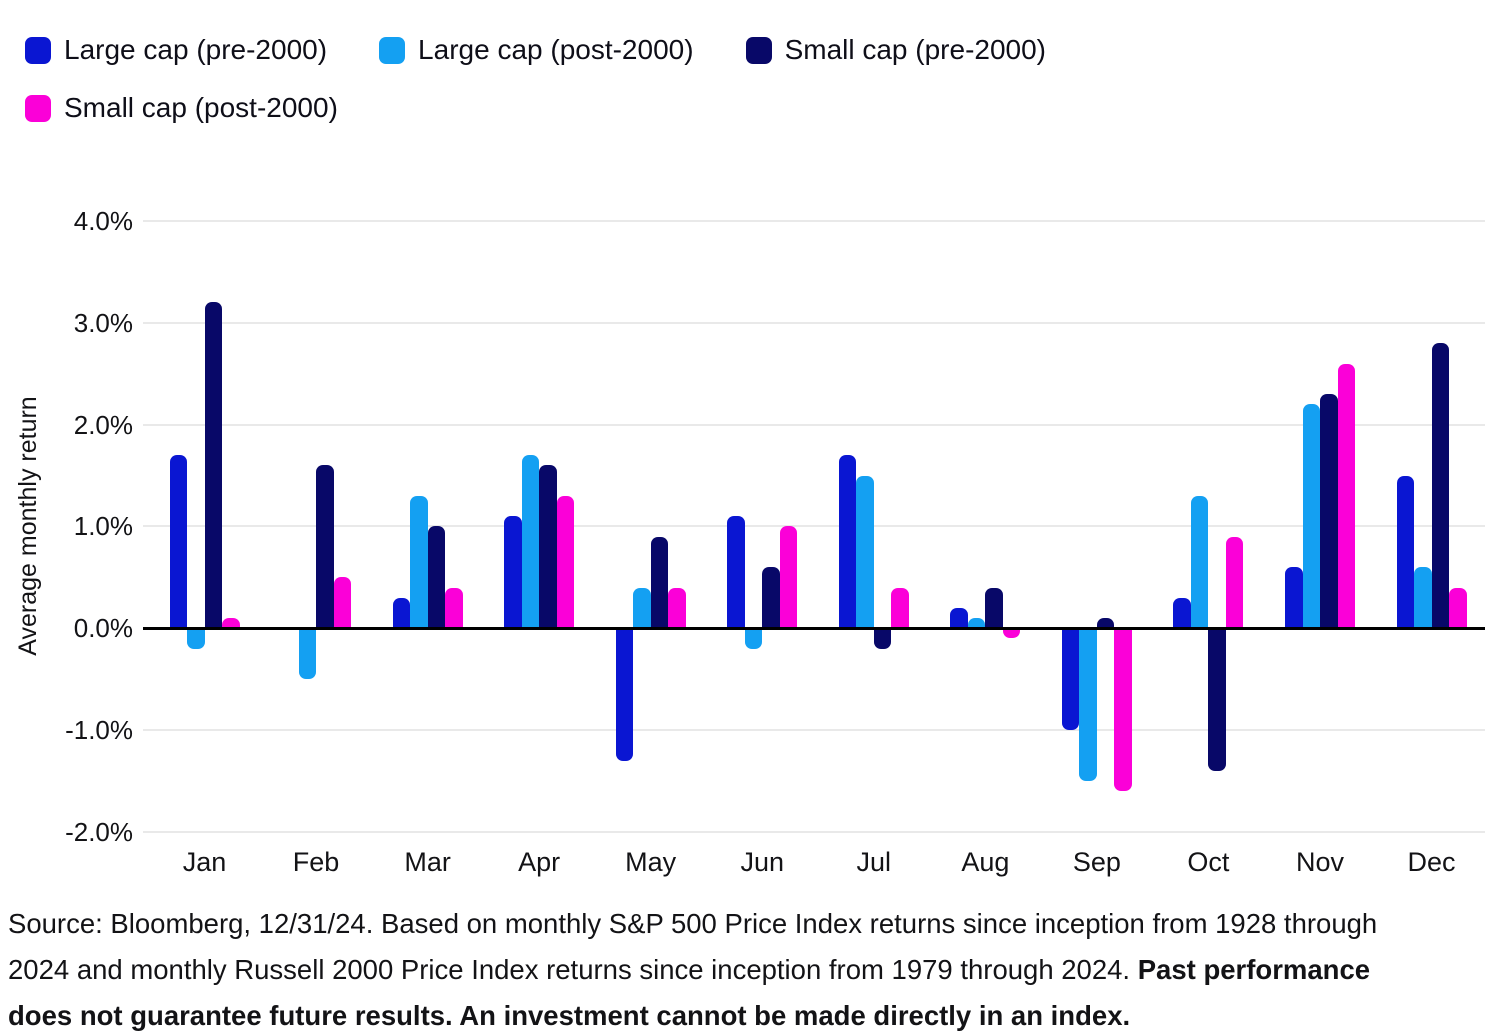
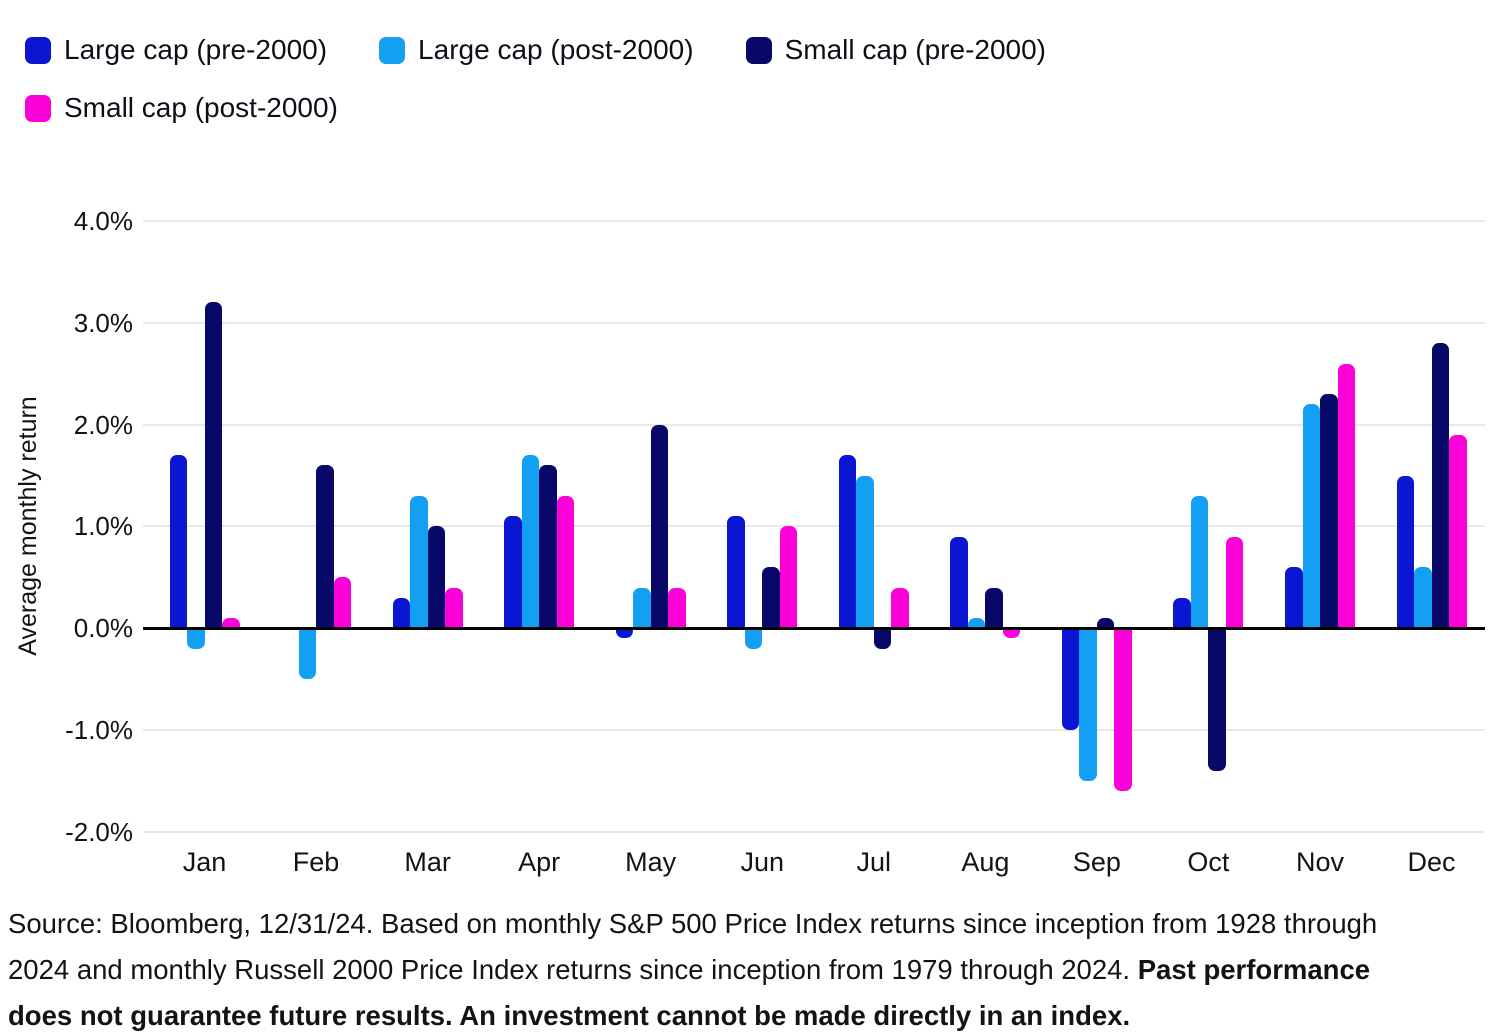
Large cap (pre-2000)/May: -1.3% -> -0.1%
Small cap (pre-2000)/May: 0.9% -> 2.0%
Large cap (pre-2000)/Aug: 0.2% -> 0.9%
Small cap (post-2000)/Dec: 0.4% -> 1.9%
